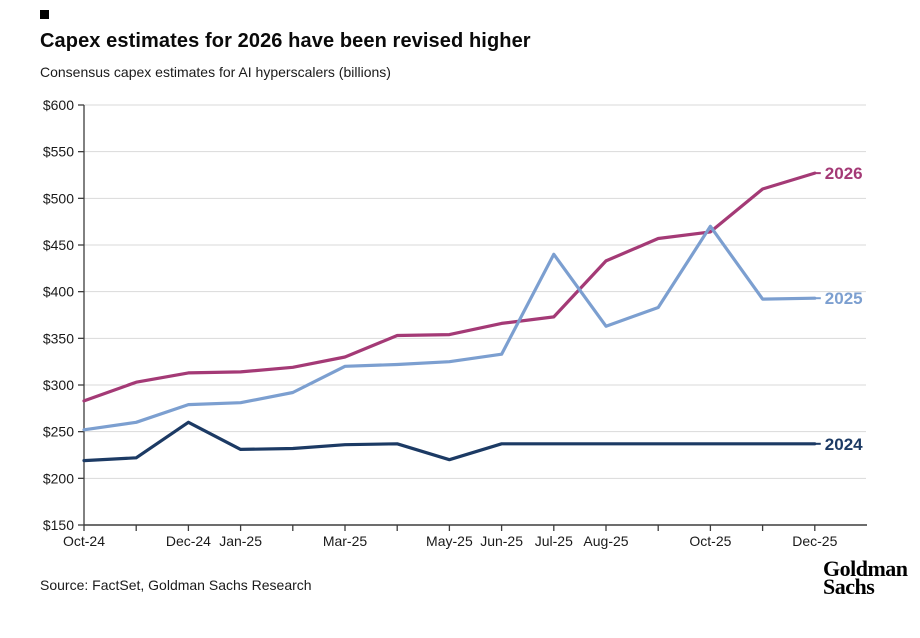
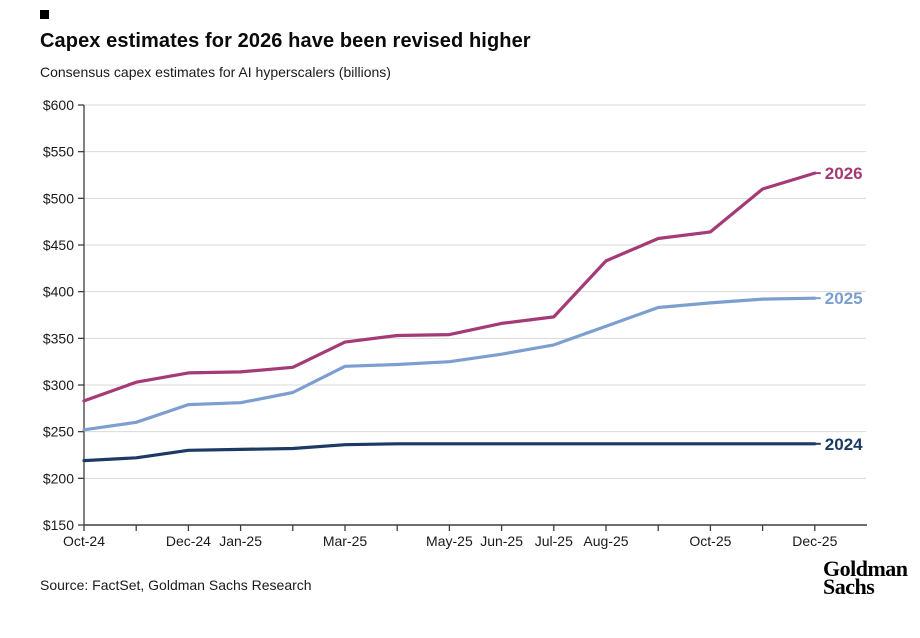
2024/Dec-24: $260 -> $230
2026/Mar-25: $330 -> $350
2024/May-25: $220 -> $240
2025/Jul-25: $440 -> $340
2025/Oct-25: $470 -> $390
